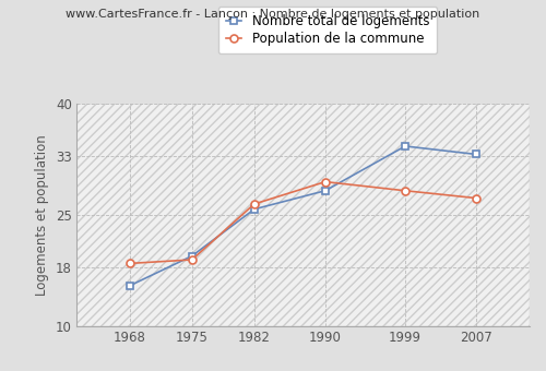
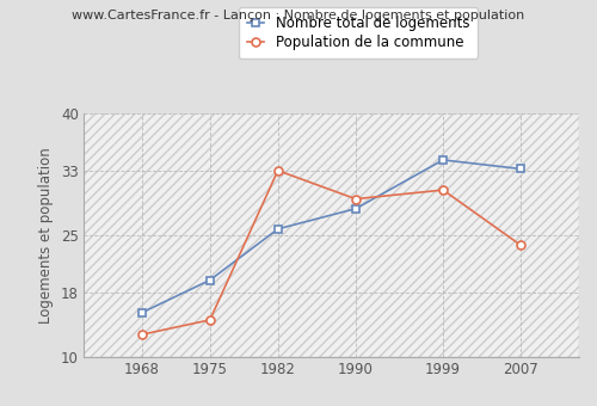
Population de la commune/1968: 18.5 -> 12.8
Population de la commune/1975: 19.0 -> 14.6
Population de la commune/1982: 26.5 -> 33.0
Population de la commune/1999: 28.3 -> 30.6
Population de la commune/2007: 27.3 -> 23.8
